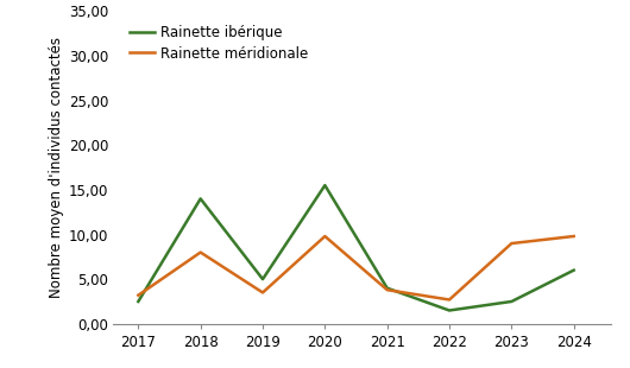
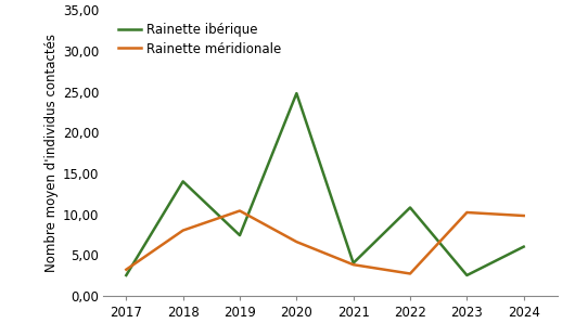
Rainette ibérique/2019: 5,0 -> 7,4
Rainette méridionale/2019: 3,5 -> 10,4
Rainette ibérique/2020: 15,5 -> 24,8
Rainette méridionale/2020: 9,8 -> 6,6
Rainette ibérique/2022: 1,5 -> 10,8
Rainette méridionale/2023: 9,0 -> 10,2
